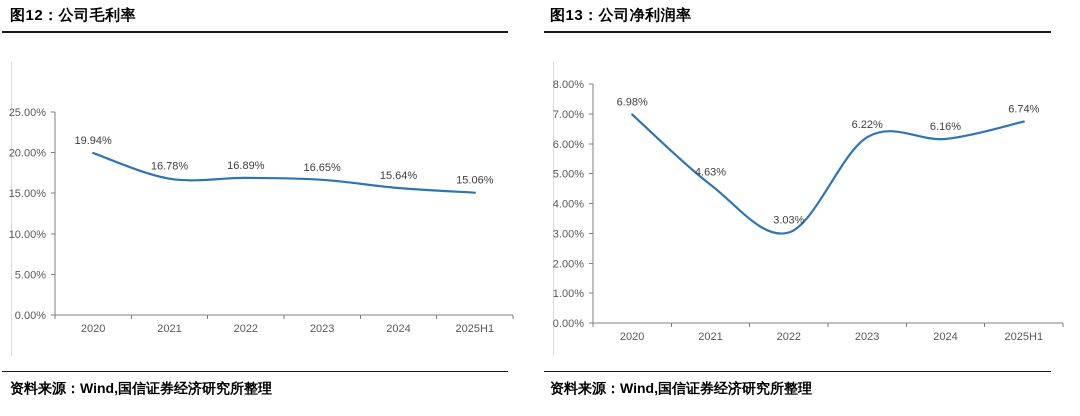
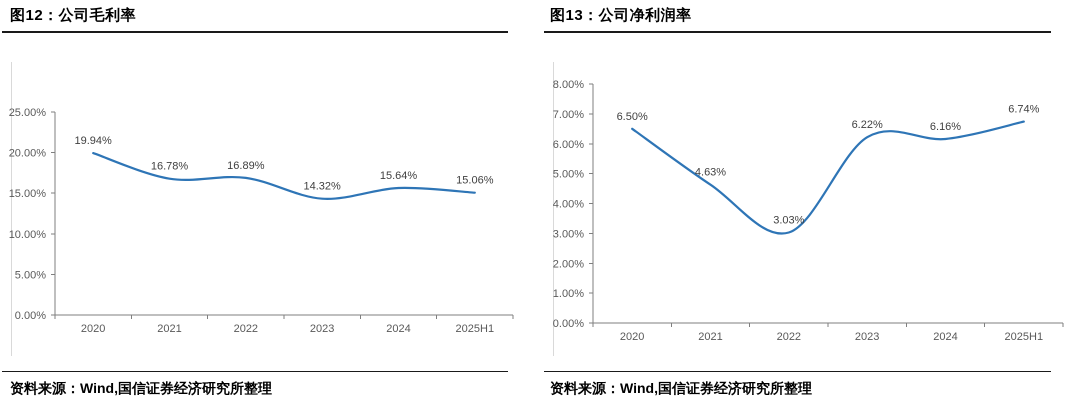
图12：公司毛利率/2023: 16.65% -> 14.32%
图13：公司净利润率/2020: 6.98% -> 6.50%
